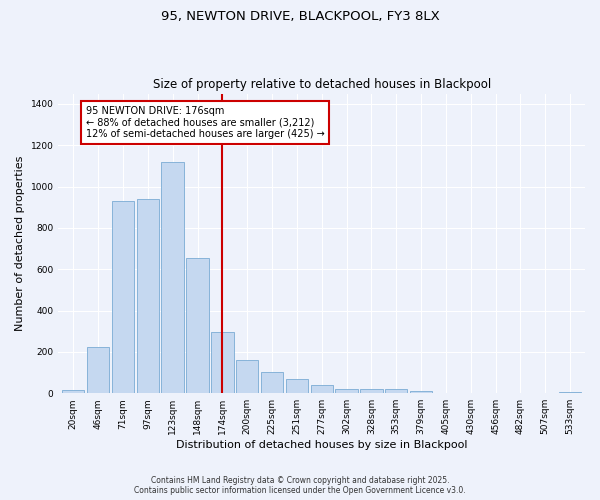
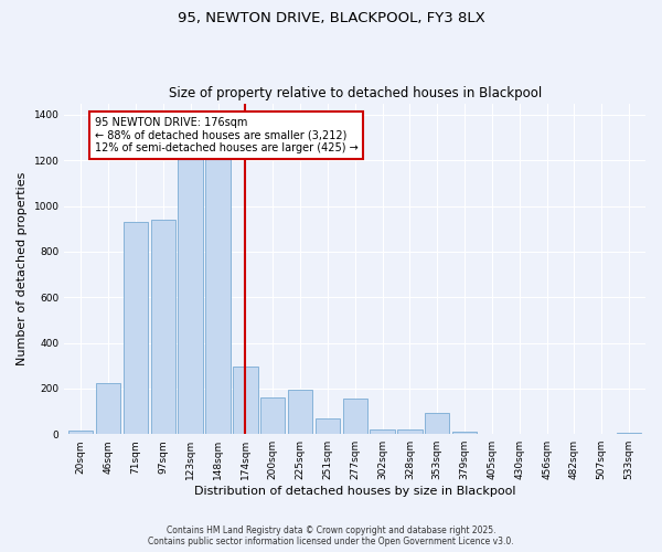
123sqm: 1120 -> 1220
148sqm: 655 -> 1220
225sqm: 105 -> 195
277sqm: 38 -> 155
353sqm: 18 -> 95
